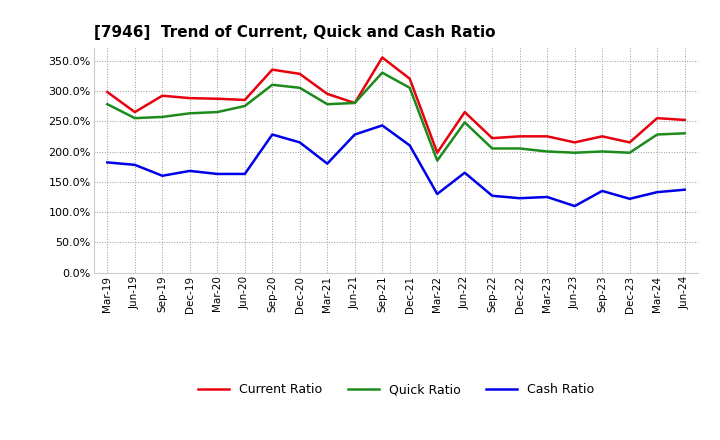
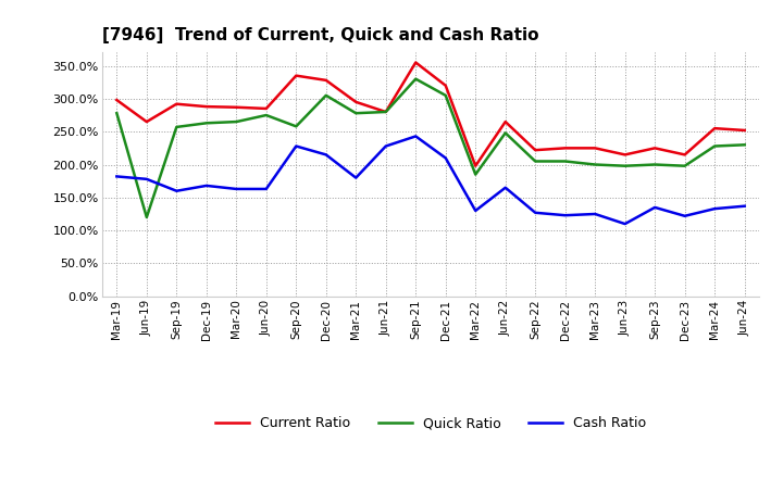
Quick Ratio/Jun-19: 255% -> 120%
Quick Ratio/Sep-20: 310% -> 258%
